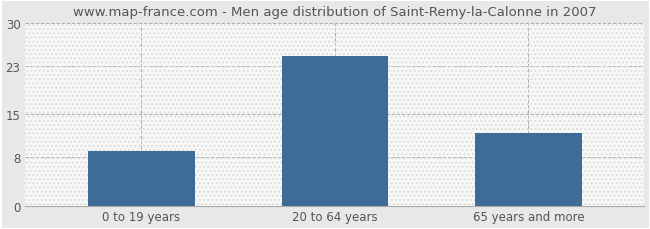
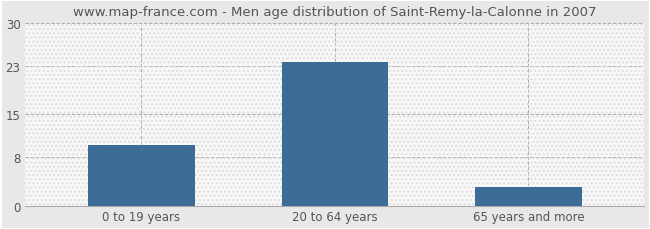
0 to 19 years: 9.0 -> 10.0
20 to 64 years: 24.6 -> 23.5
65 years and more: 12.0 -> 3.0
